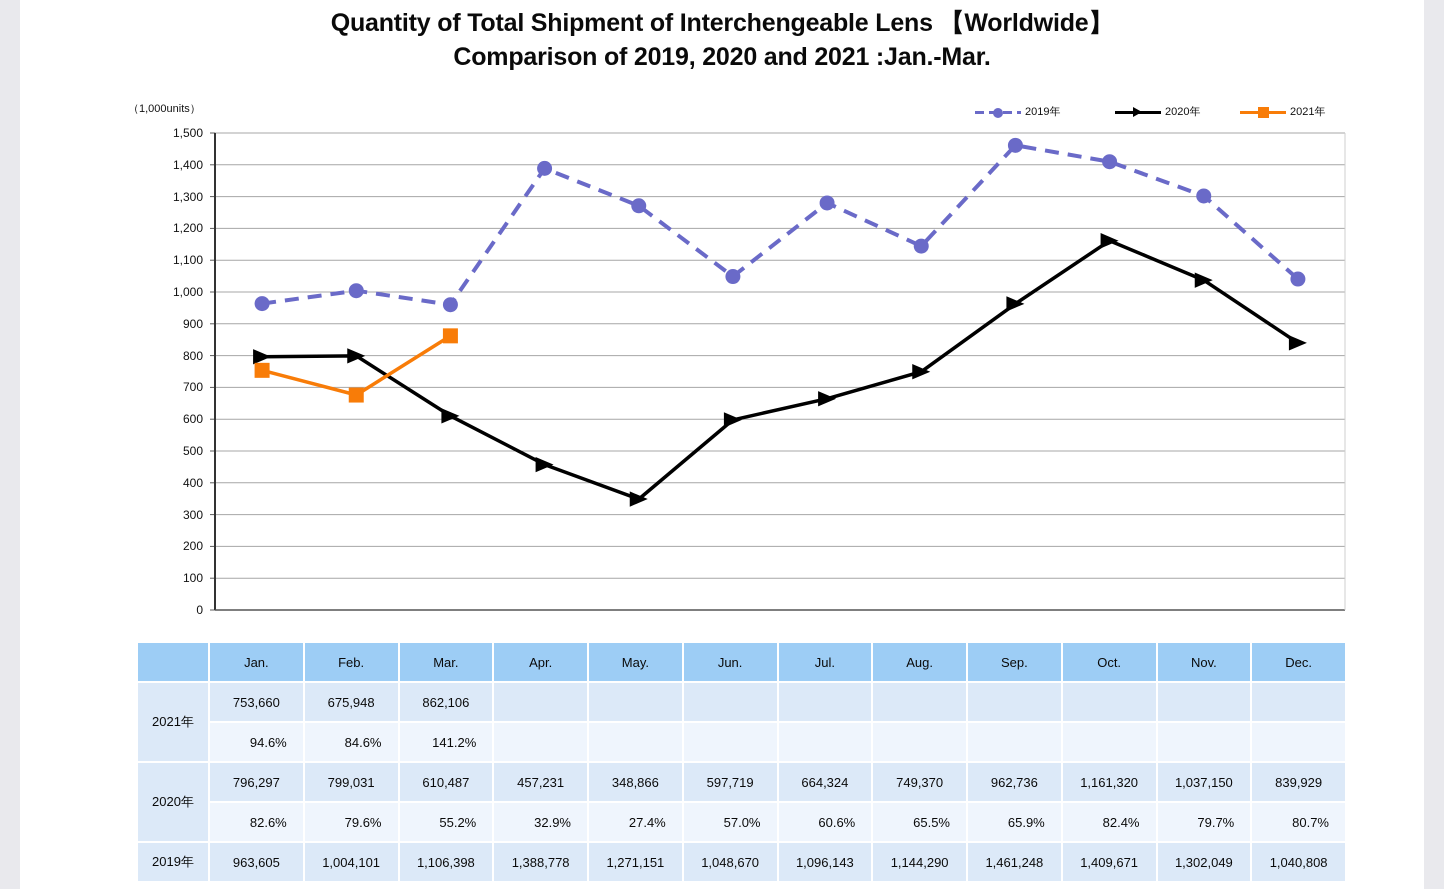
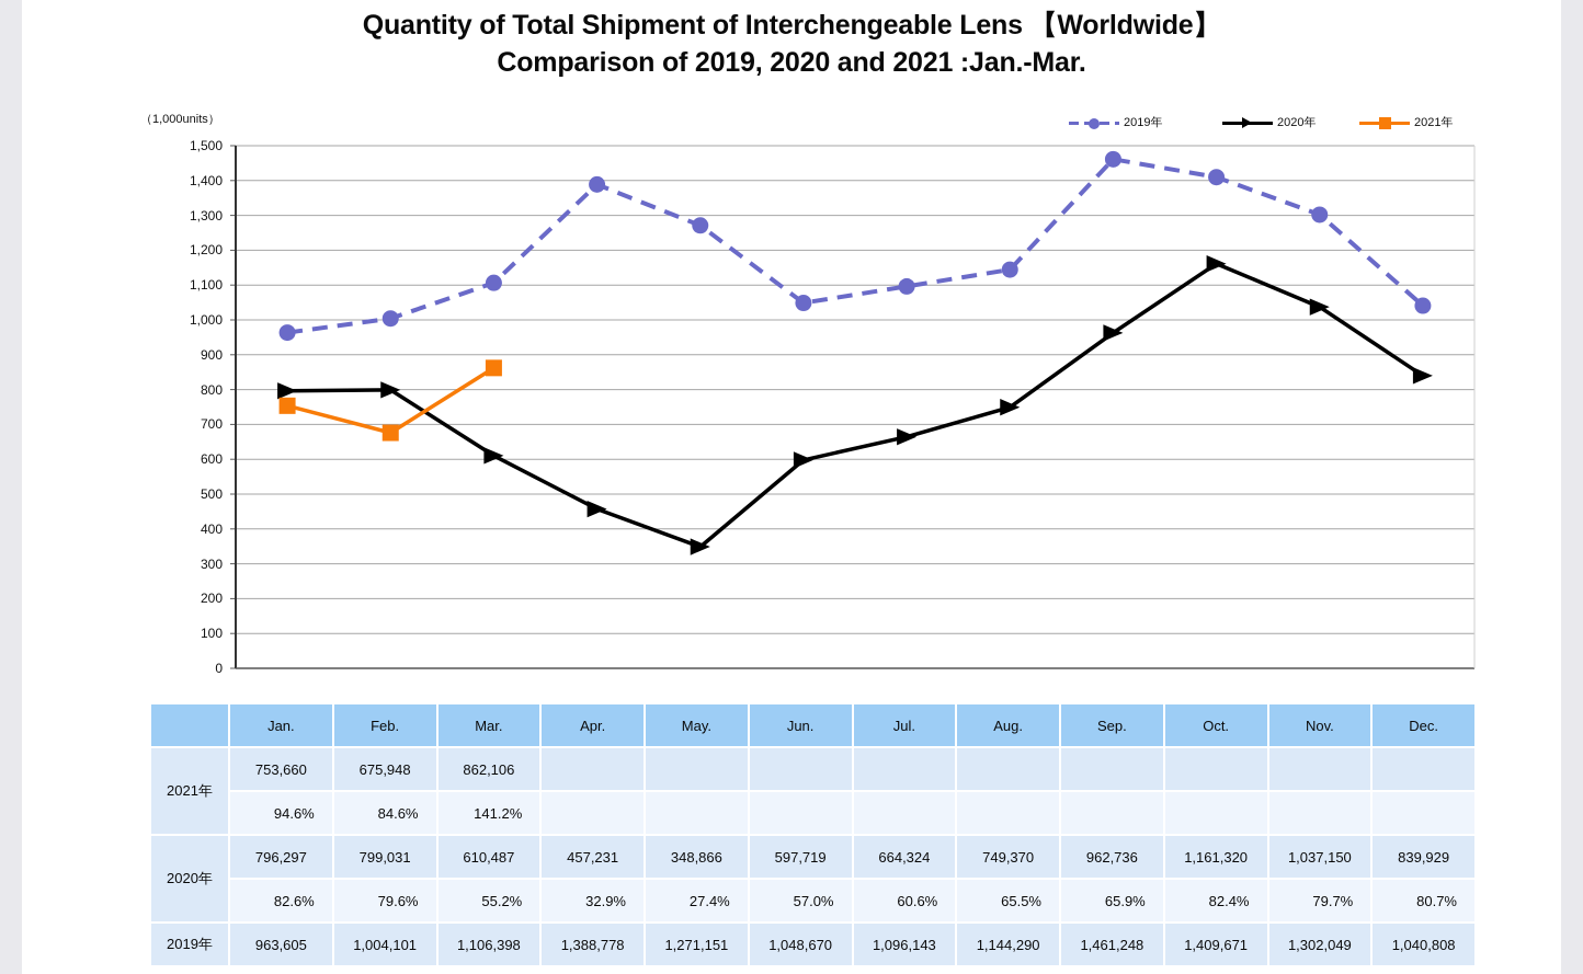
2019年/Mar.: 960 -> 1110
2019年/Jul.: 1280 -> 1100
